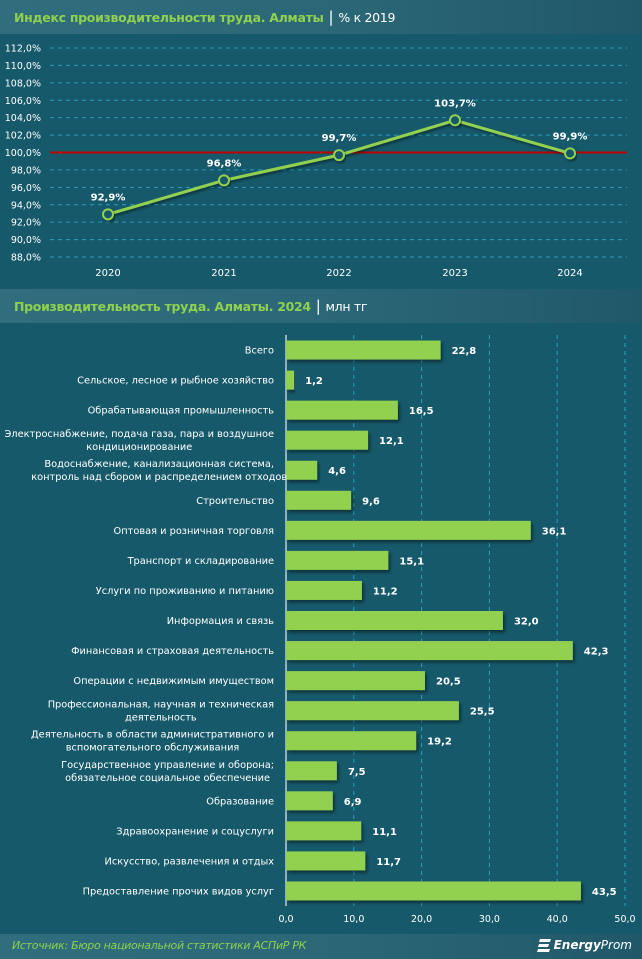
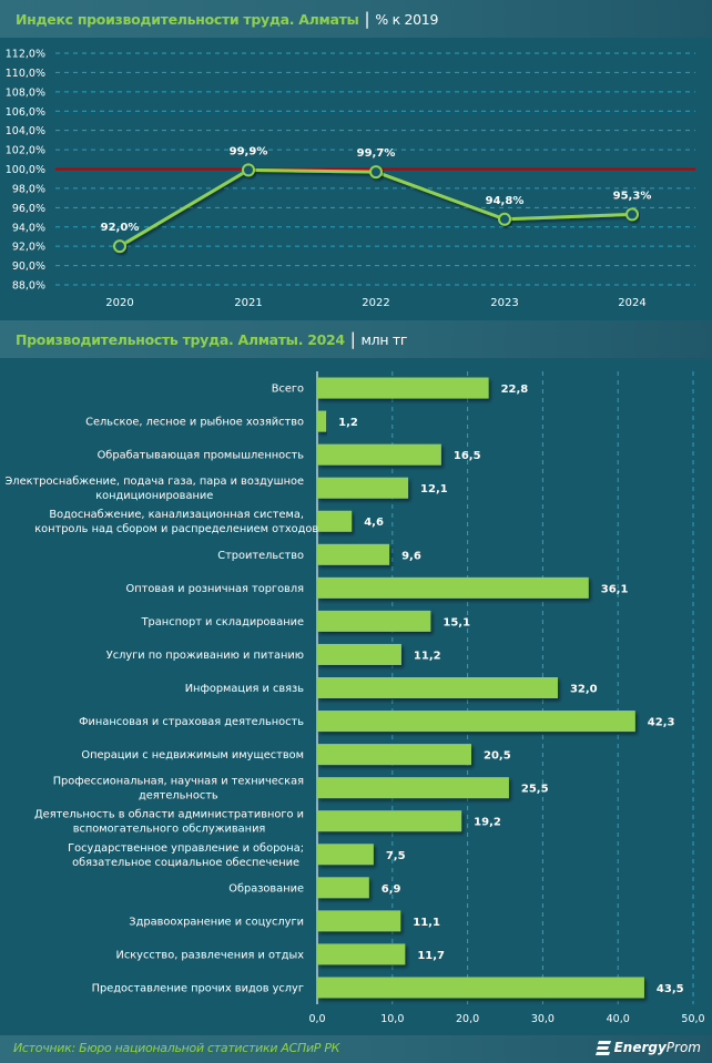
Индекс производительности труда. Алматы/2020: 92,9% -> 92,0%
Индекс производительности труда. Алматы/2021: 96,8% -> 99,9%
Индекс производительности труда. Алматы/2023: 103,7% -> 94,8%
Индекс производительности труда. Алматы/2024: 99,9% -> 95,3%
